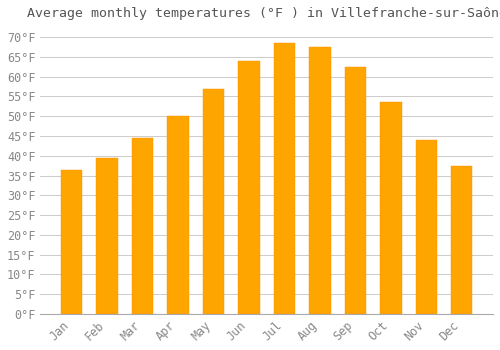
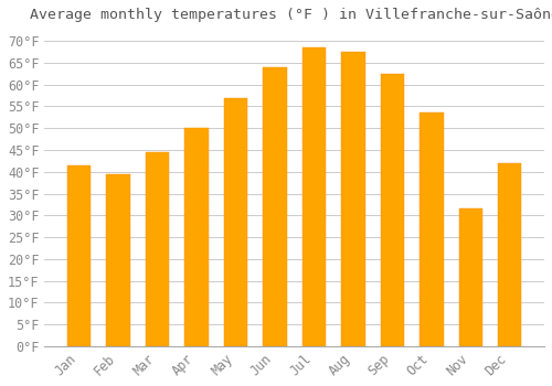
Jan: 36.5°F -> 41.5°F
Nov: 44.0°F -> 31.5°F
Dec: 37.5°F -> 42.0°F
